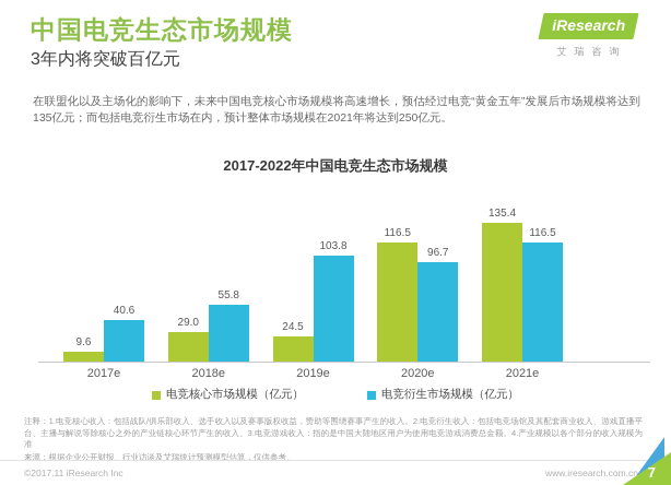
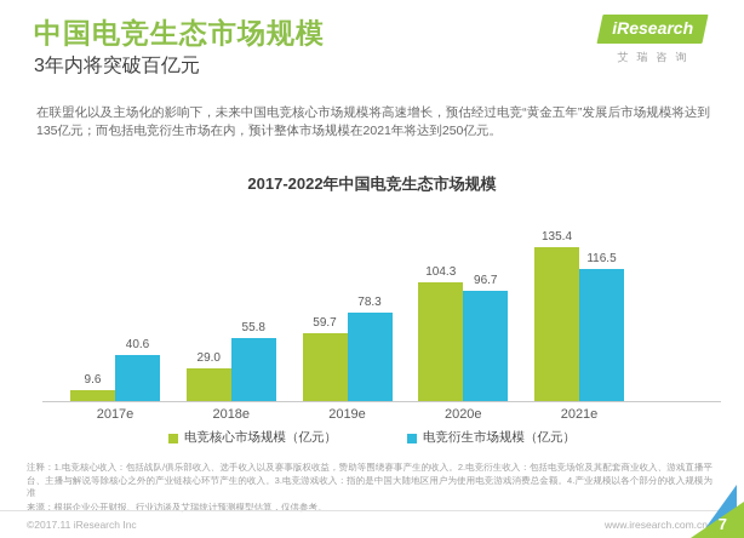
电竞核心市场规模（亿元）/2019e: 24.5 -> 59.7
电竞衍生市场规模（亿元）/2019e: 103.8 -> 78.3
电竞核心市场规模（亿元）/2020e: 116.5 -> 104.3
